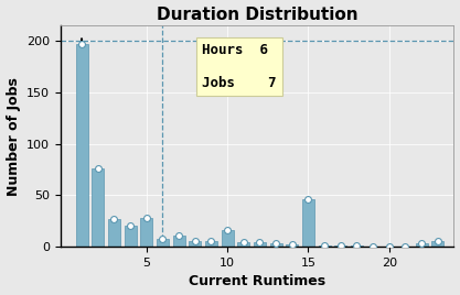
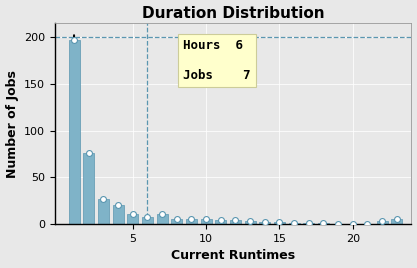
5: 28 -> 11
10: 16 -> 5
15: 46 -> 2
